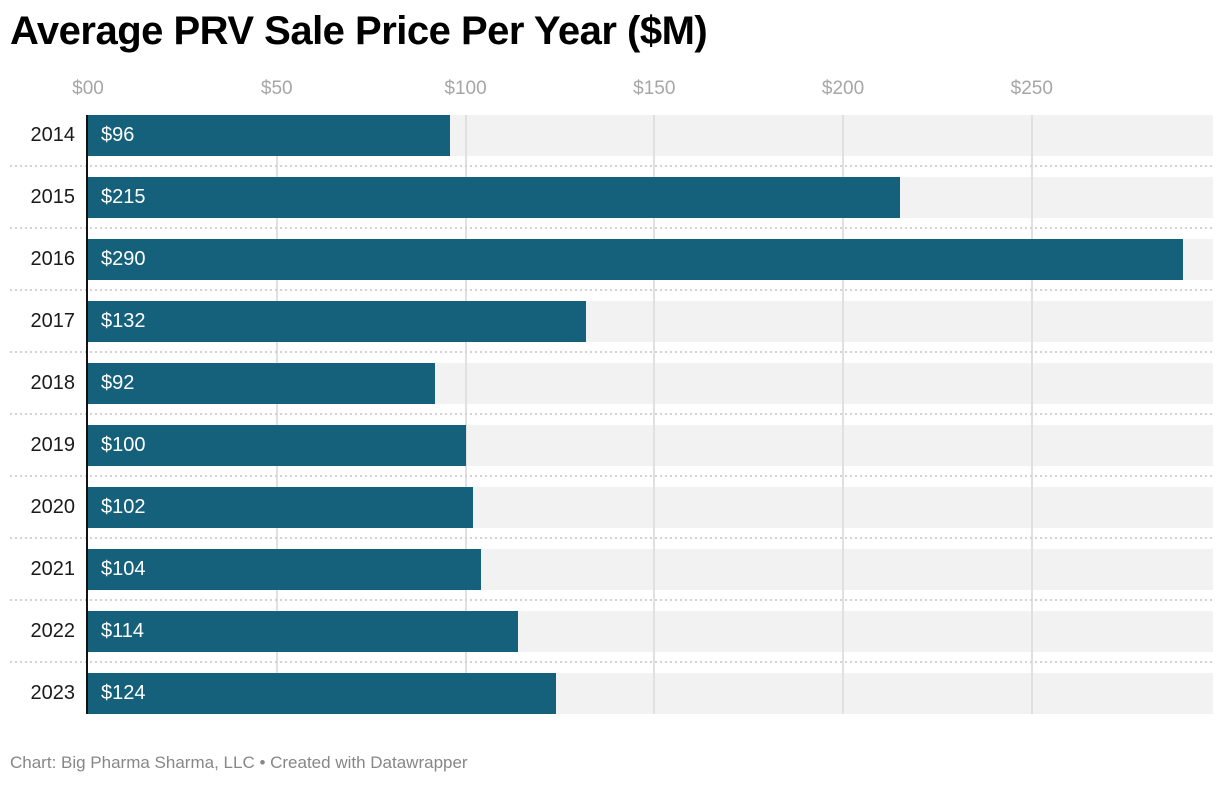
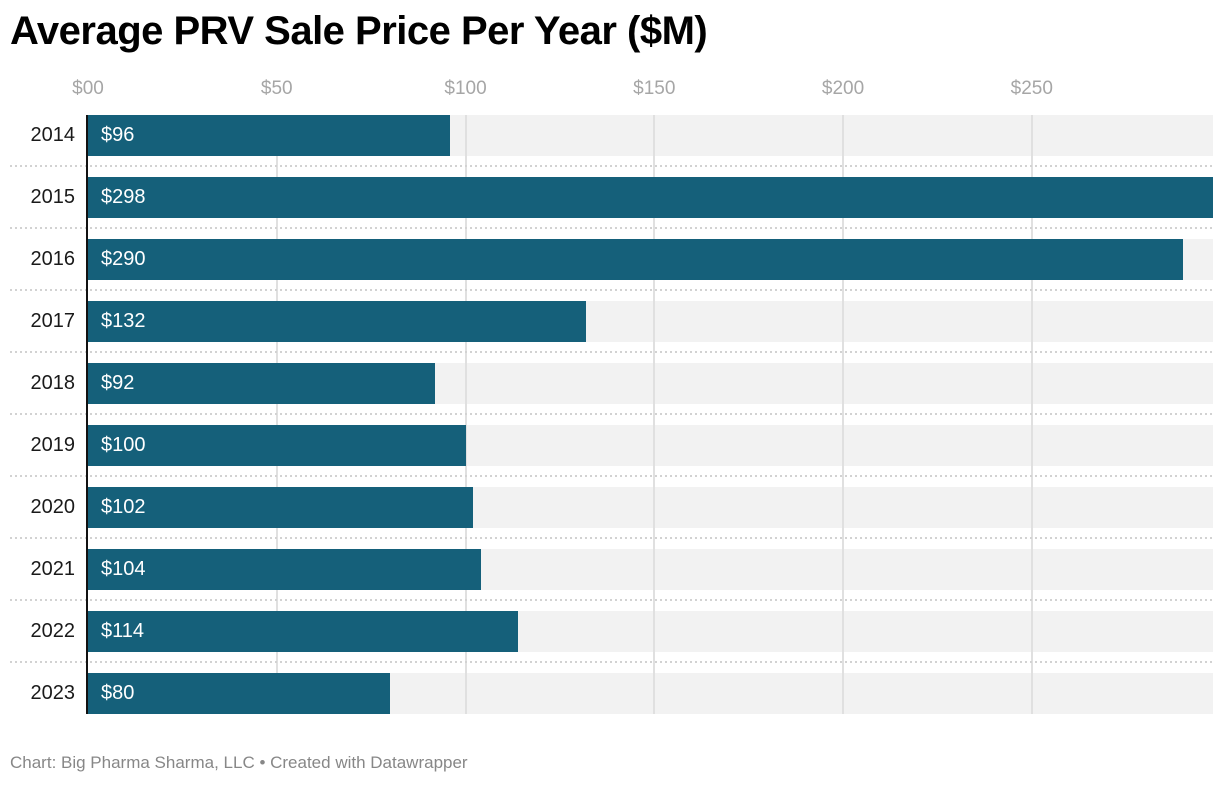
2015: $215 -> $298
2023: $124 -> $80
